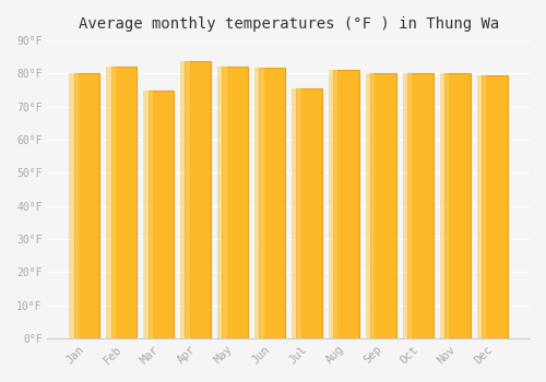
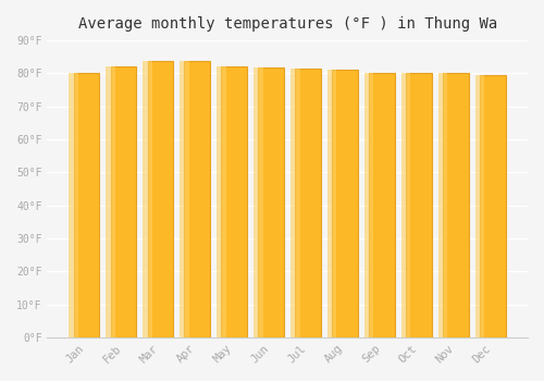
Mar: 75.0°F -> 83.7°F
Jul: 75.5°F -> 81.3°F
